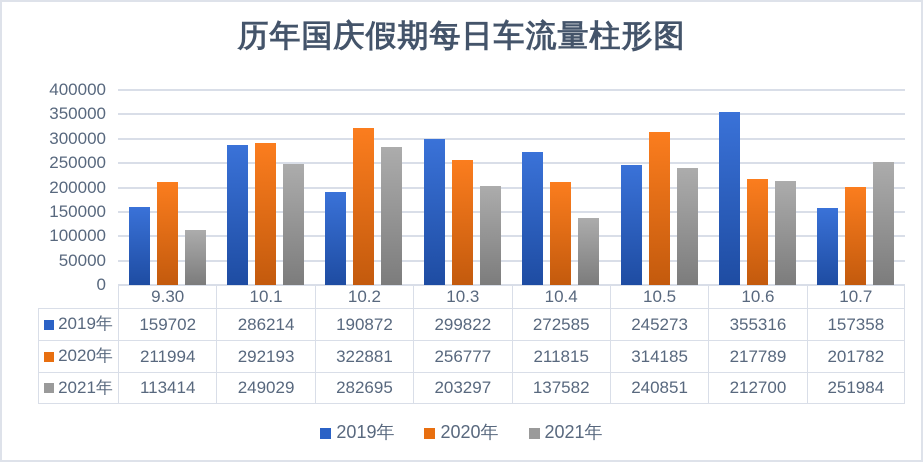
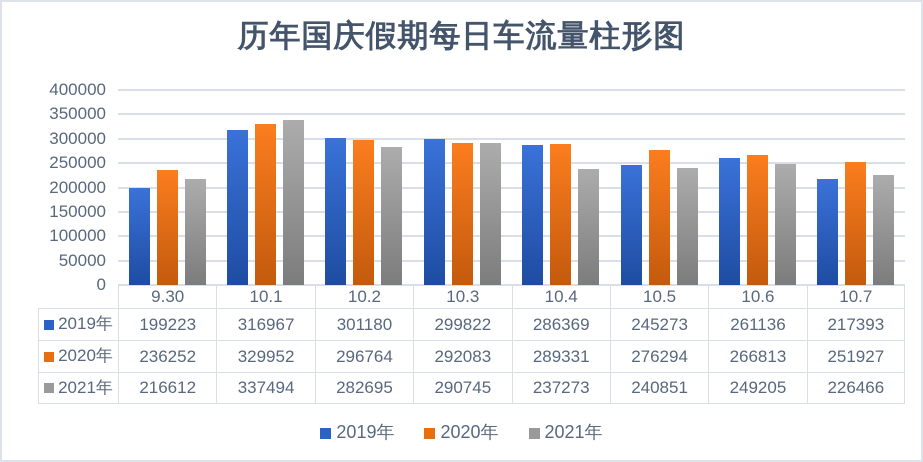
2019年/9.30: 159702 -> 199223
2020年/9.30: 211994 -> 236252
2021年/9.30: 113414 -> 216612
2019年/10.1: 286214 -> 316967
2020年/10.1: 292193 -> 329952
2021年/10.1: 249029 -> 337494
2019年/10.2: 190872 -> 301180
2020年/10.2: 322881 -> 296764
2020年/10.3: 256777 -> 292083
2021年/10.3: 203297 -> 290745
2019年/10.4: 272585 -> 286369
2020年/10.4: 211815 -> 289331
2021年/10.4: 137582 -> 237273
2020年/10.5: 314185 -> 276294
2019年/10.6: 355316 -> 261136
2020年/10.6: 217789 -> 266813
2021年/10.6: 212700 -> 249205
2019年/10.7: 157358 -> 217393
2020年/10.7: 201782 -> 251927
2021年/10.7: 251984 -> 226466
